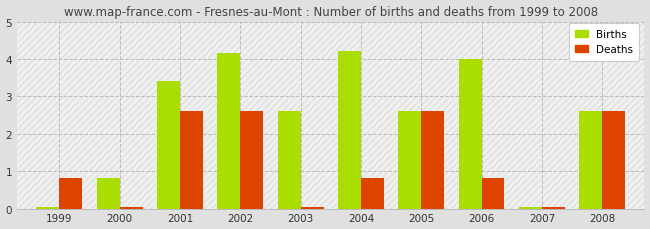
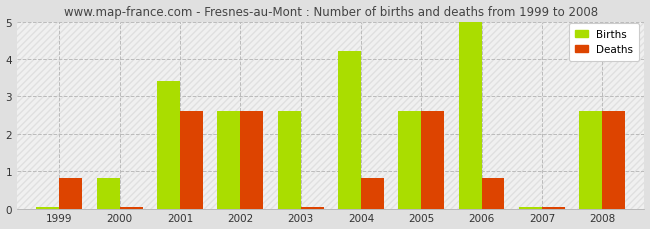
Births/2002: 4.15 -> 2.60
Births/2006: 4.00 -> 5.00
